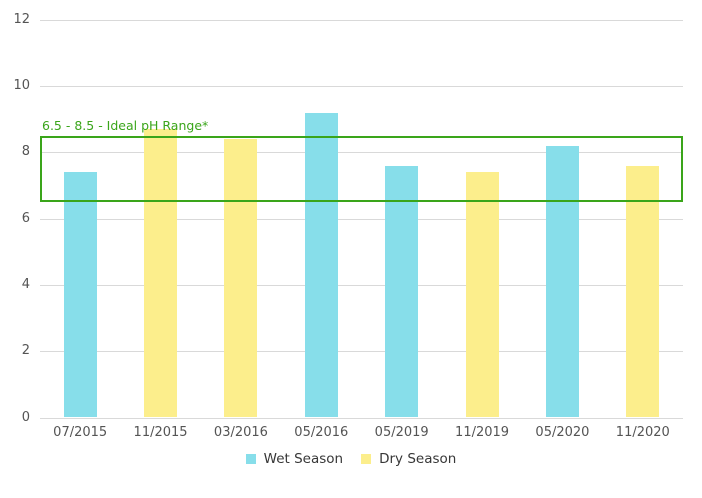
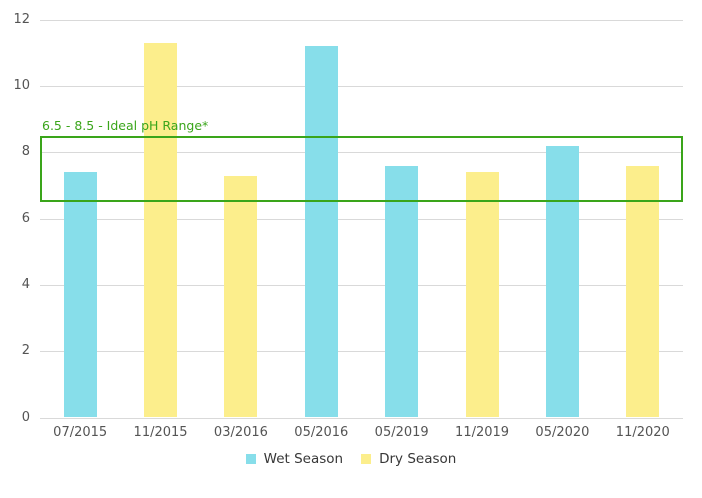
Dry Season/11/2015: 8.7 -> 11.3
Dry Season/03/2016: 8.4 -> 7.3
Wet Season/05/2016: 9.2 -> 11.2
